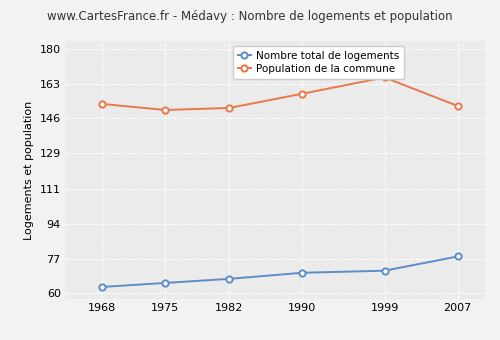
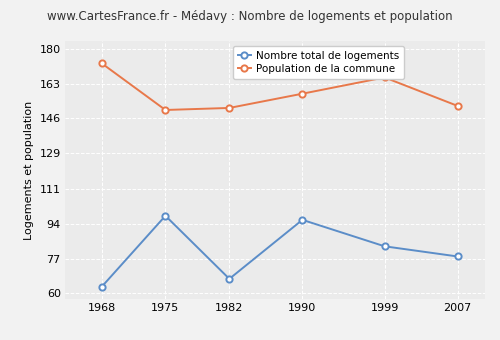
Population de la commune/1968: 153 -> 173
Nombre total de logements/1975: 65 -> 98
Nombre total de logements/1990: 70 -> 96
Nombre total de logements/1999: 71 -> 83
